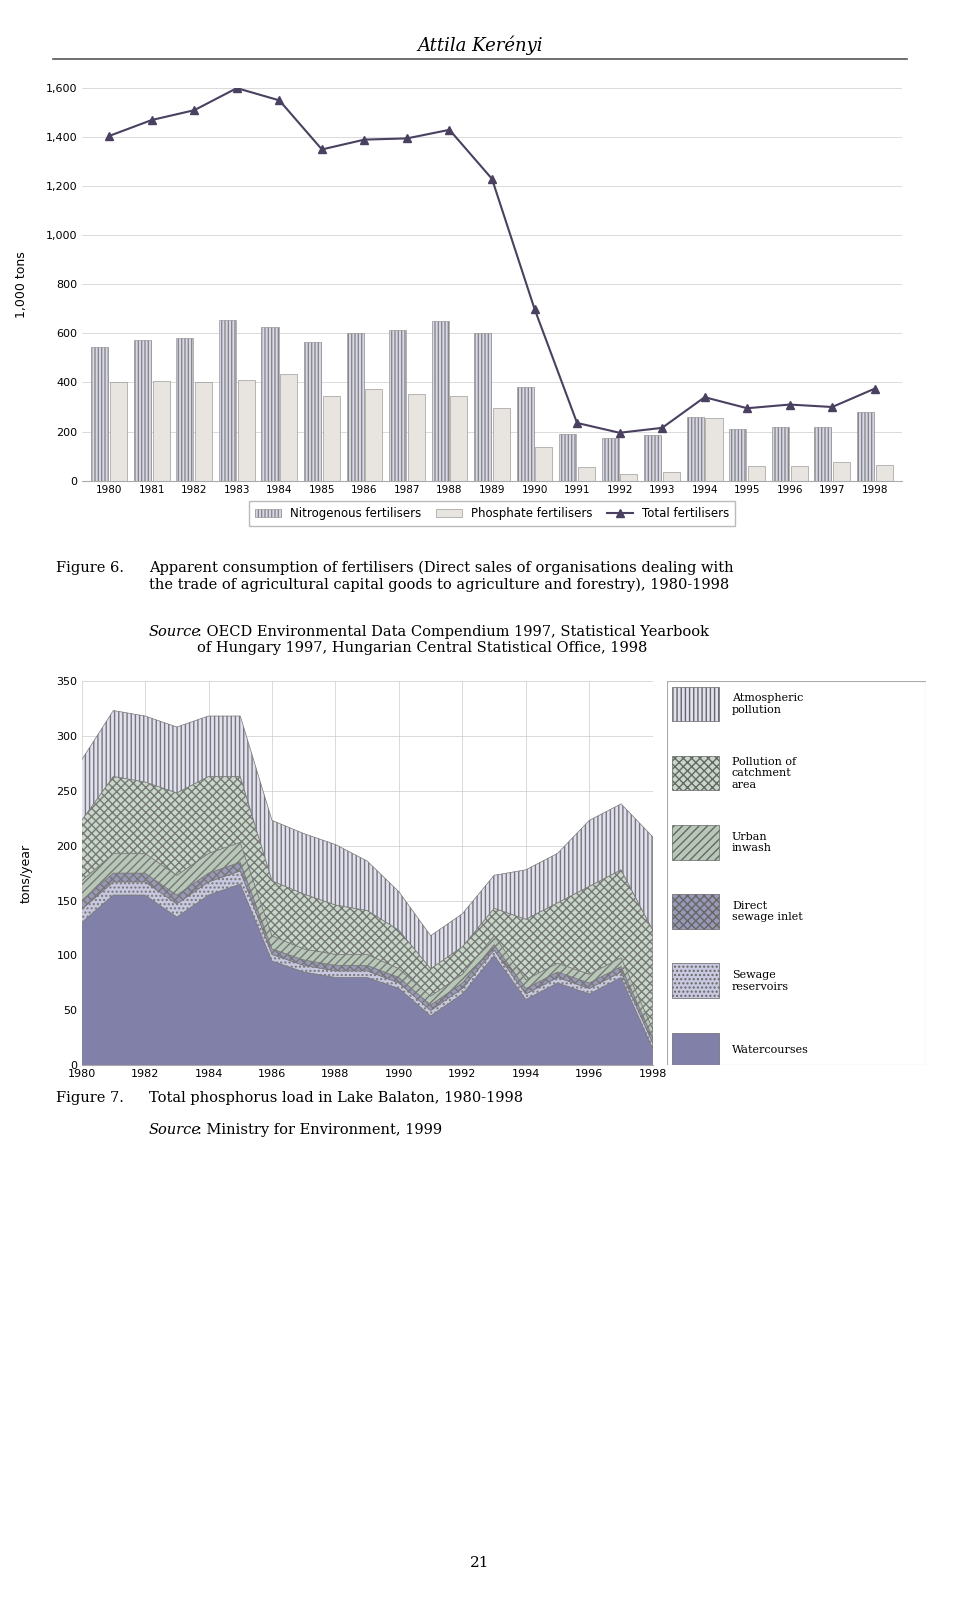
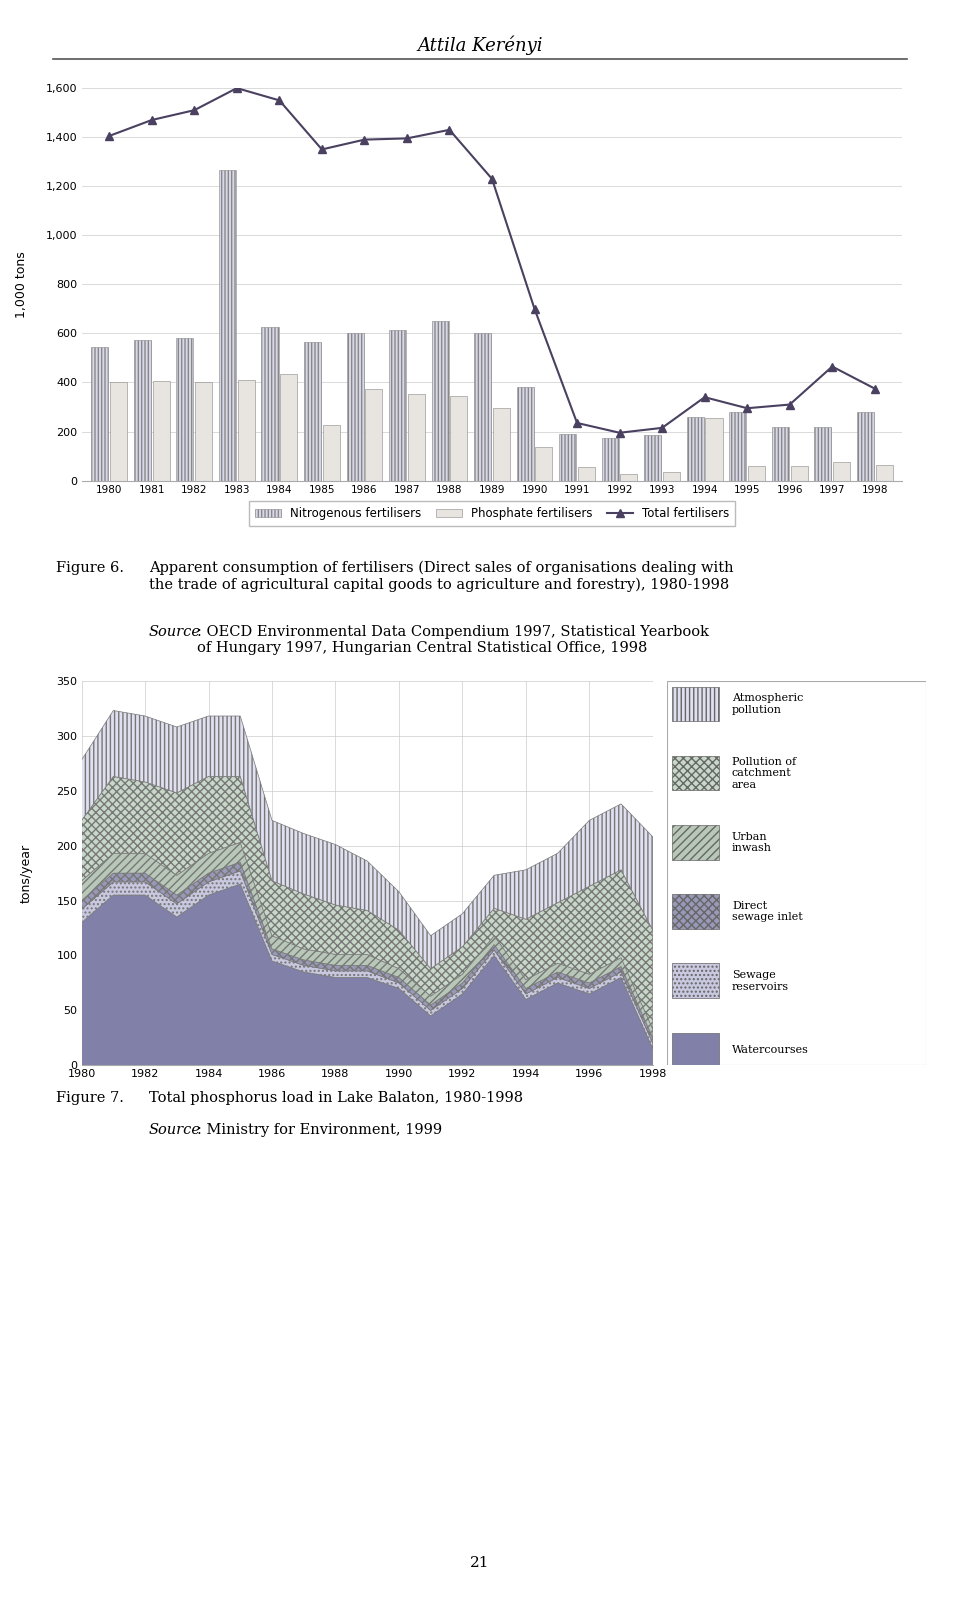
Nitrogenous fertilisers/1983: 655 -> 1,265
Phosphate fertilisers/1985: 345 -> 225
Nitrogenous fertilisers/1995: 210 -> 280
Total fertilisers/1997: 300 -> 465
